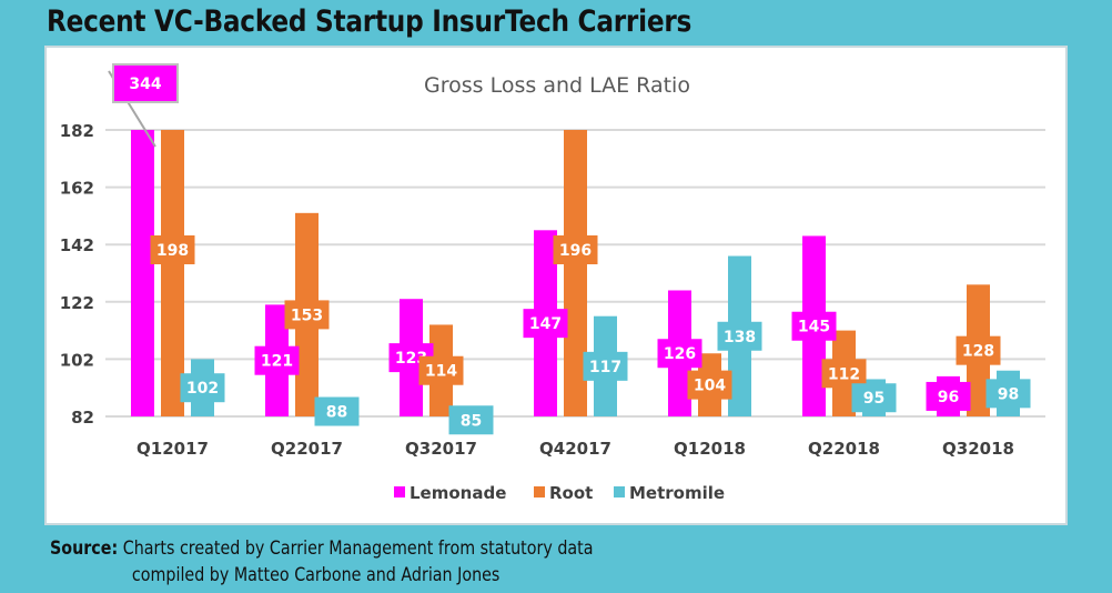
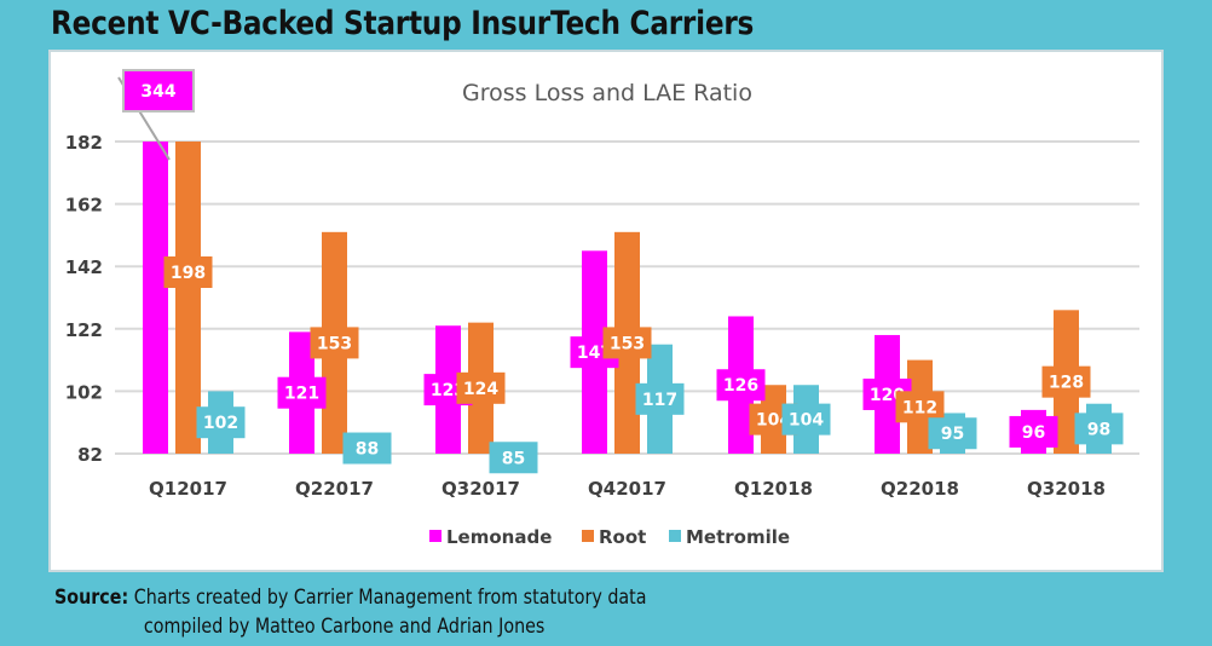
Root/Q32017: 114 -> 124
Root/Q42017: 196 -> 153
Metromile/Q12018: 138 -> 104
Lemonade/Q22018: 145 -> 120
